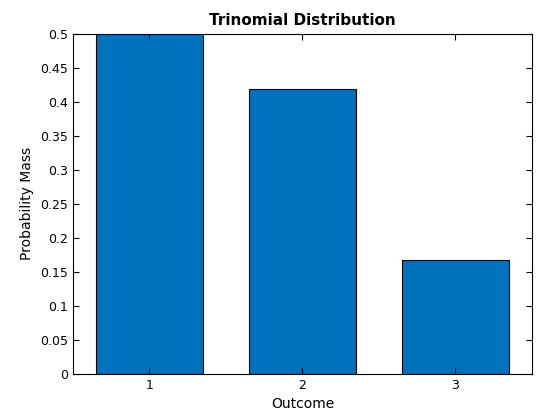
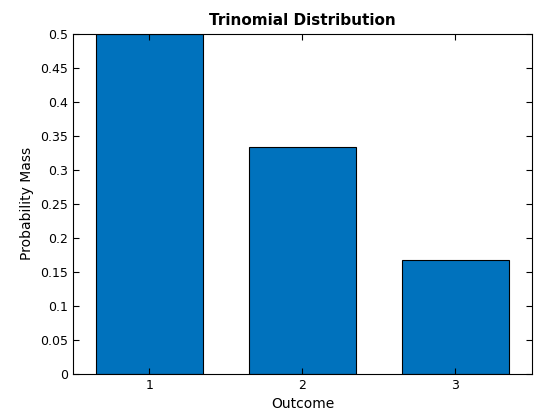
2: 0.418 -> 0.333
